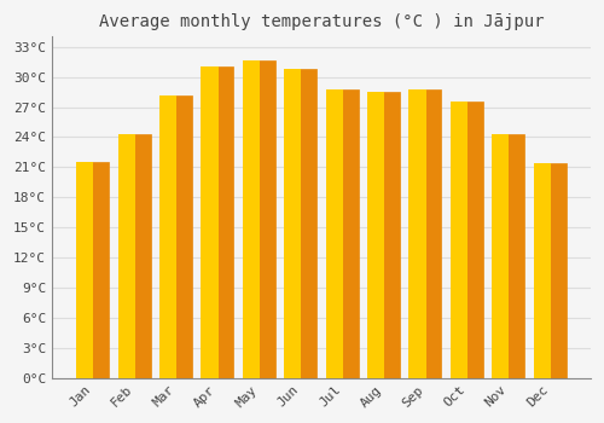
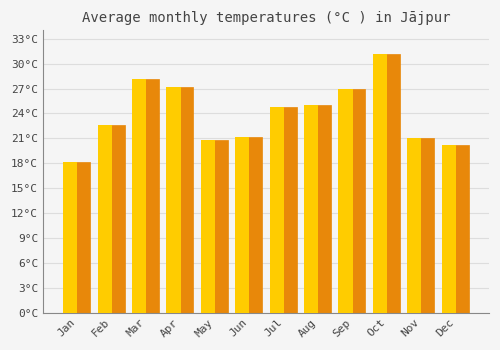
Jan: 21.5°C -> 18.2°C
Feb: 24.3°C -> 22.6°C
Apr: 31.0°C -> 27.2°C
May: 31.7°C -> 20.8°C
Jun: 30.8°C -> 21.2°C
Jul: 28.8°C -> 24.8°C
Aug: 28.5°C -> 25.0°C
Sep: 28.7°C -> 27.0°C
Oct: 27.6°C -> 31.2°C
Nov: 24.3°C -> 21.0°C
Dec: 21.4°C -> 20.2°C
